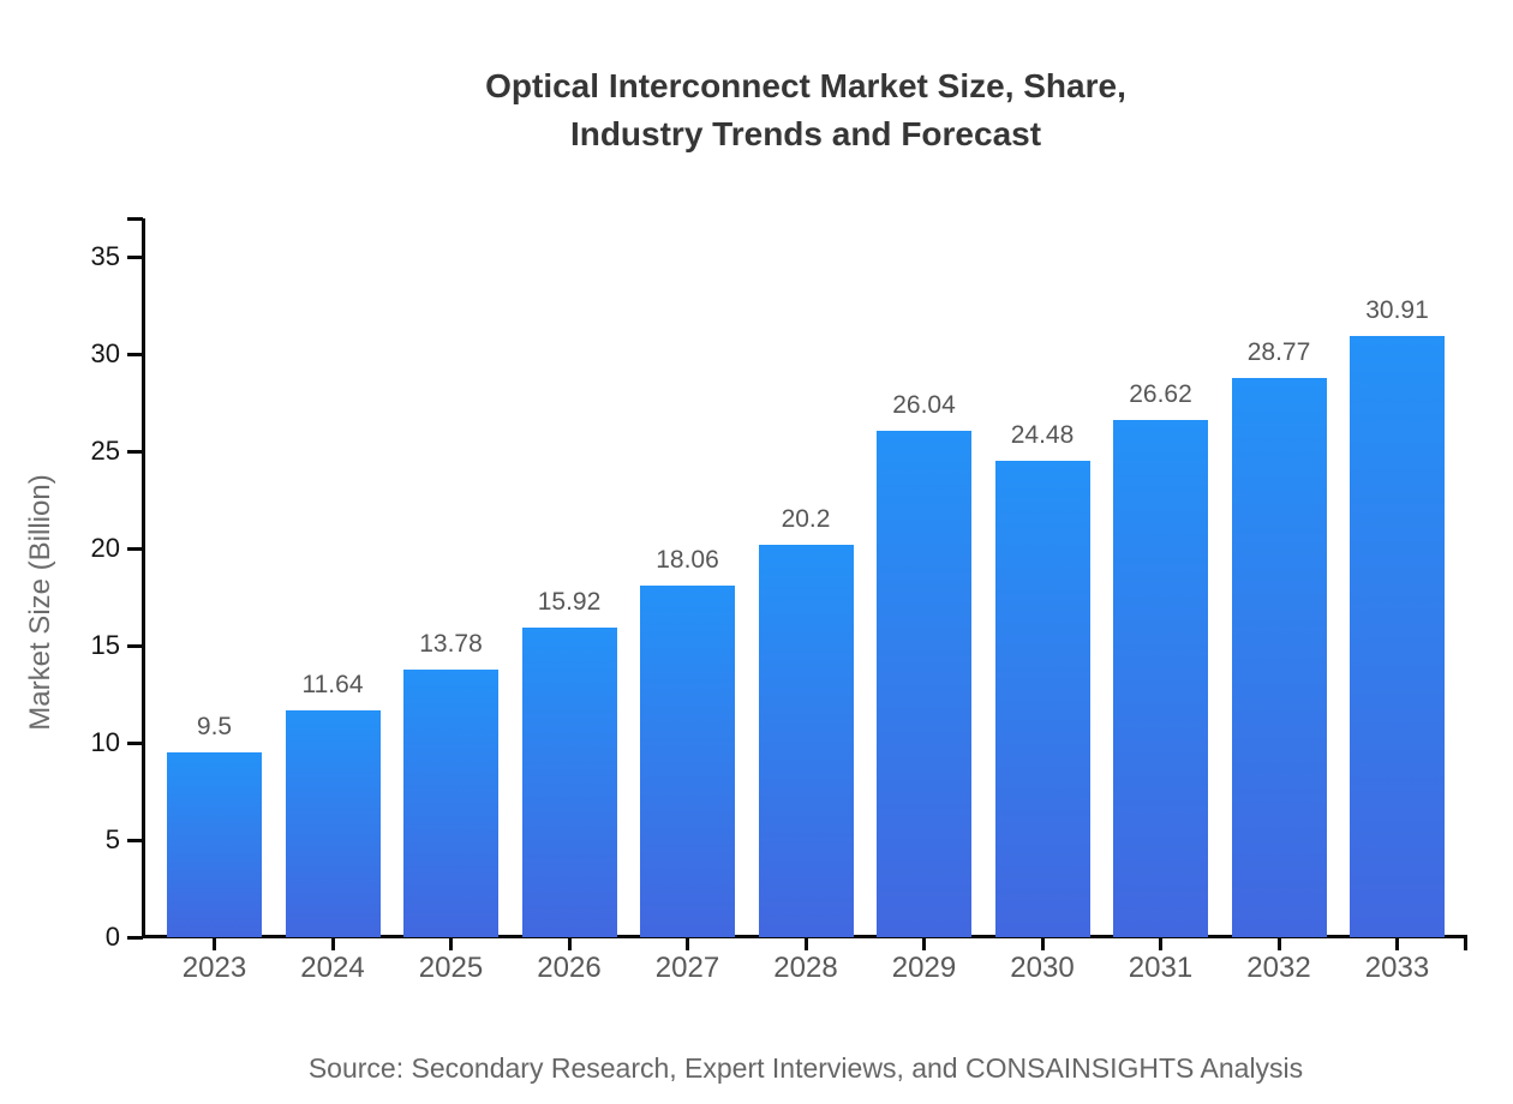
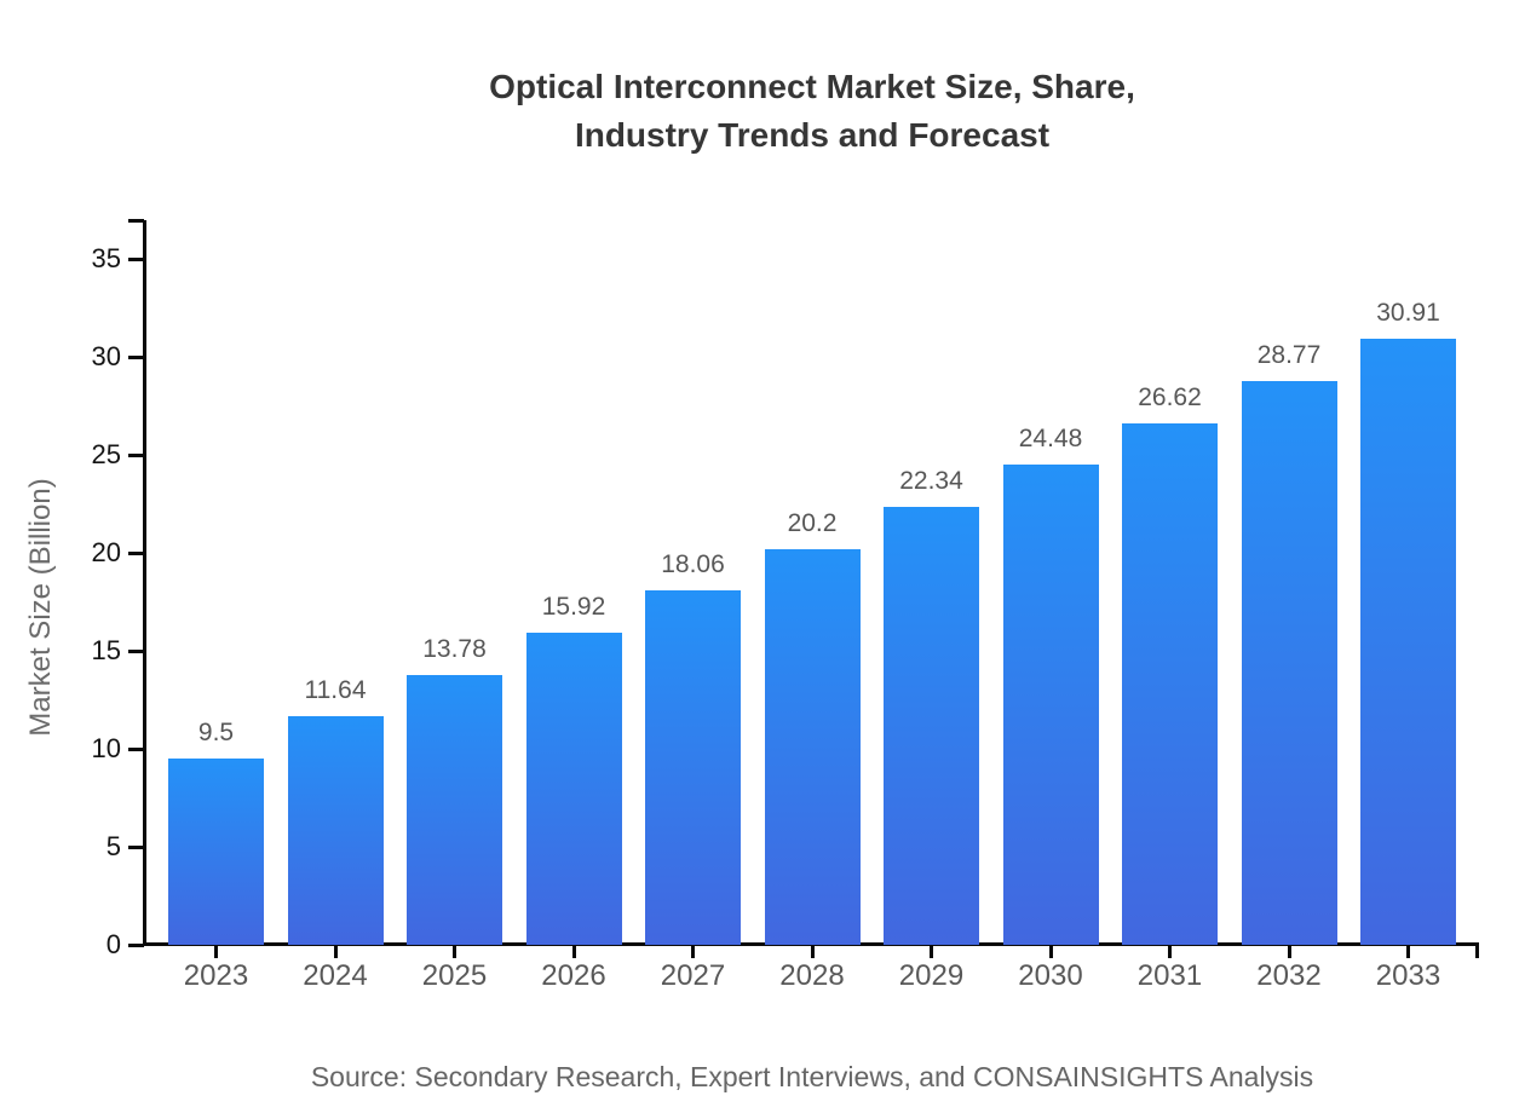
2029: 26.04 -> 22.34
